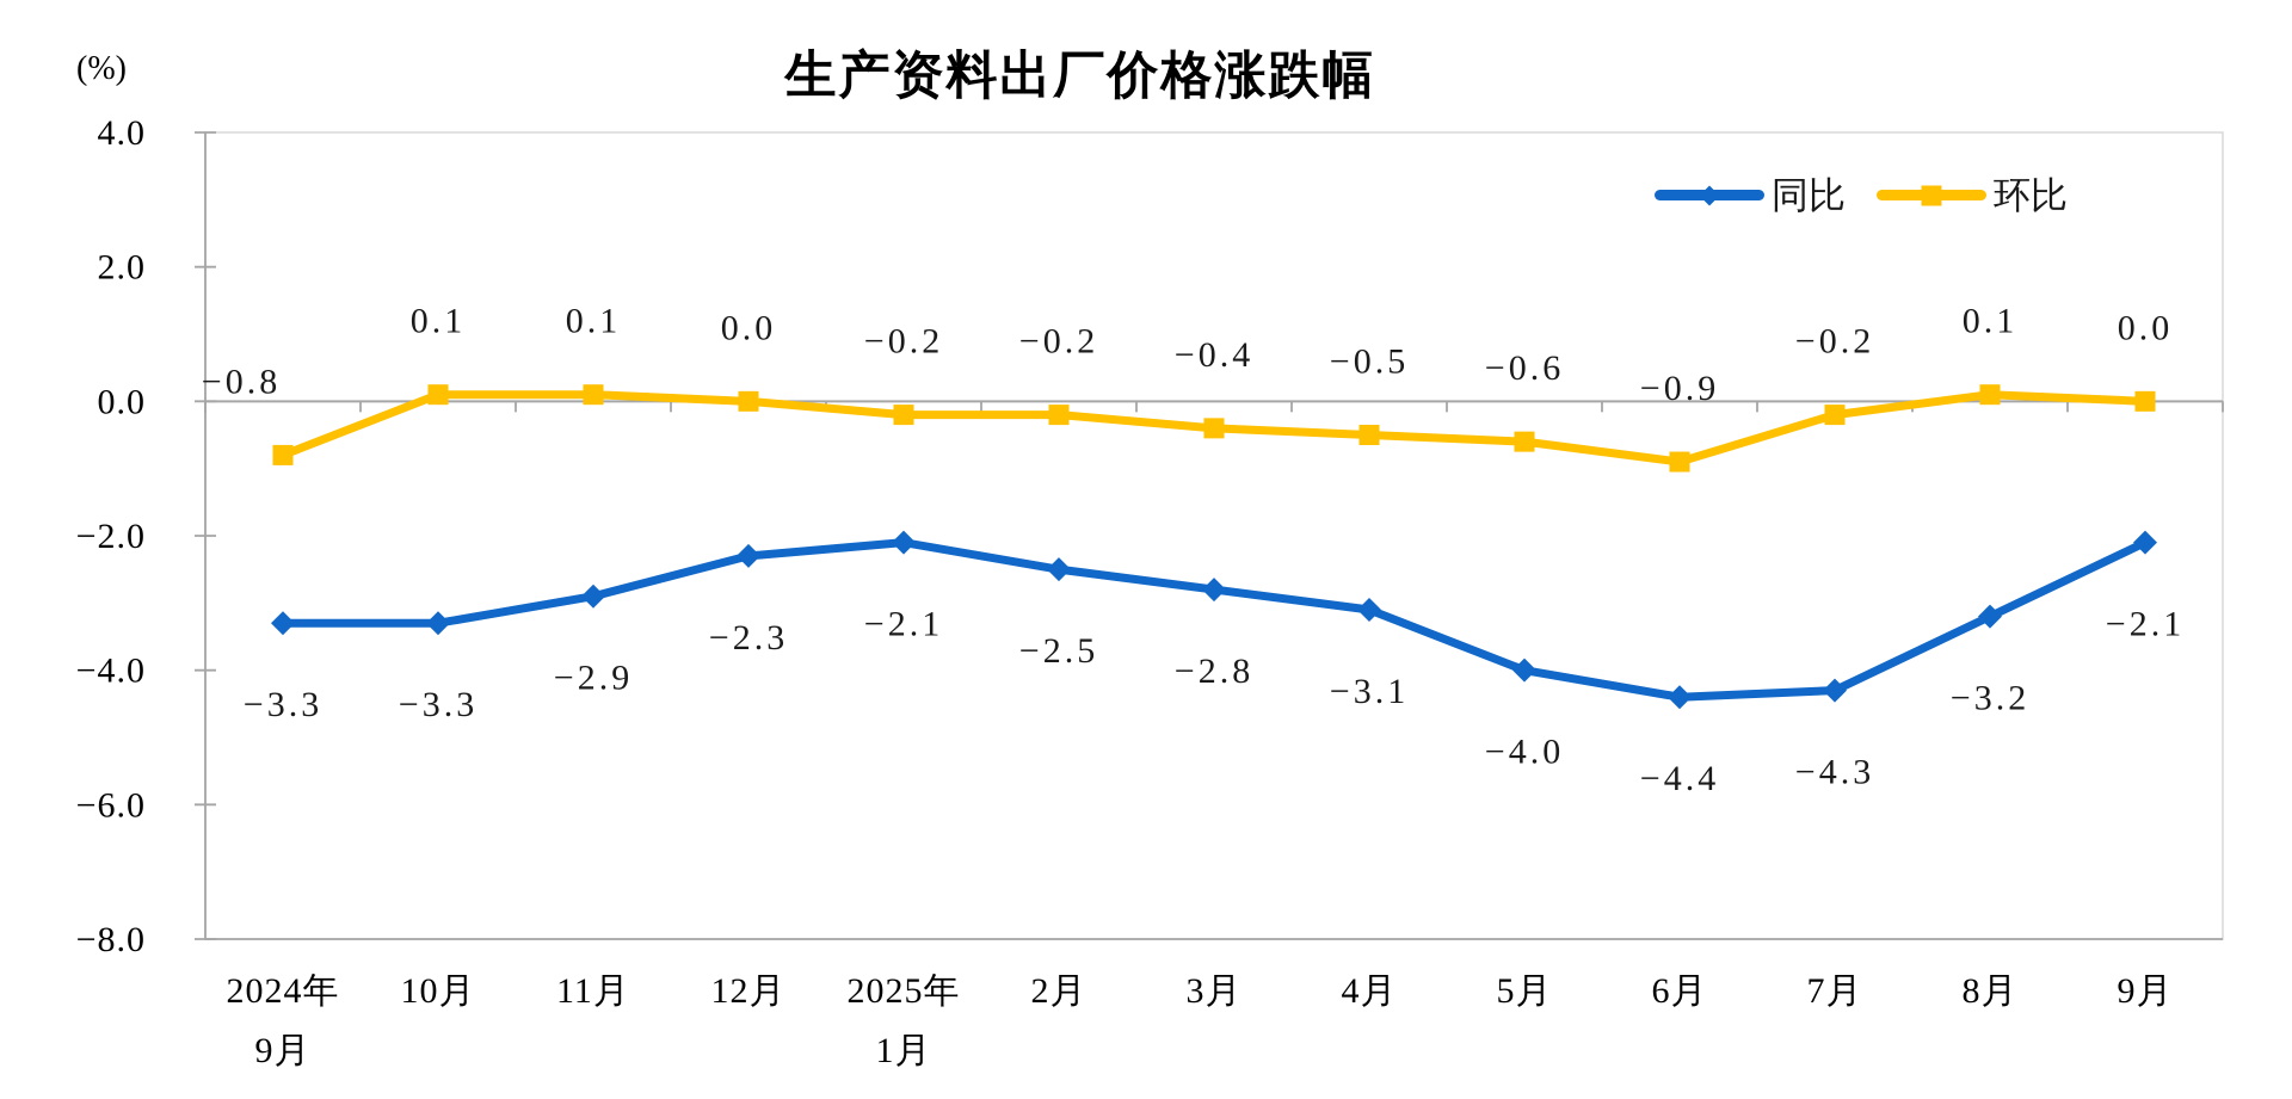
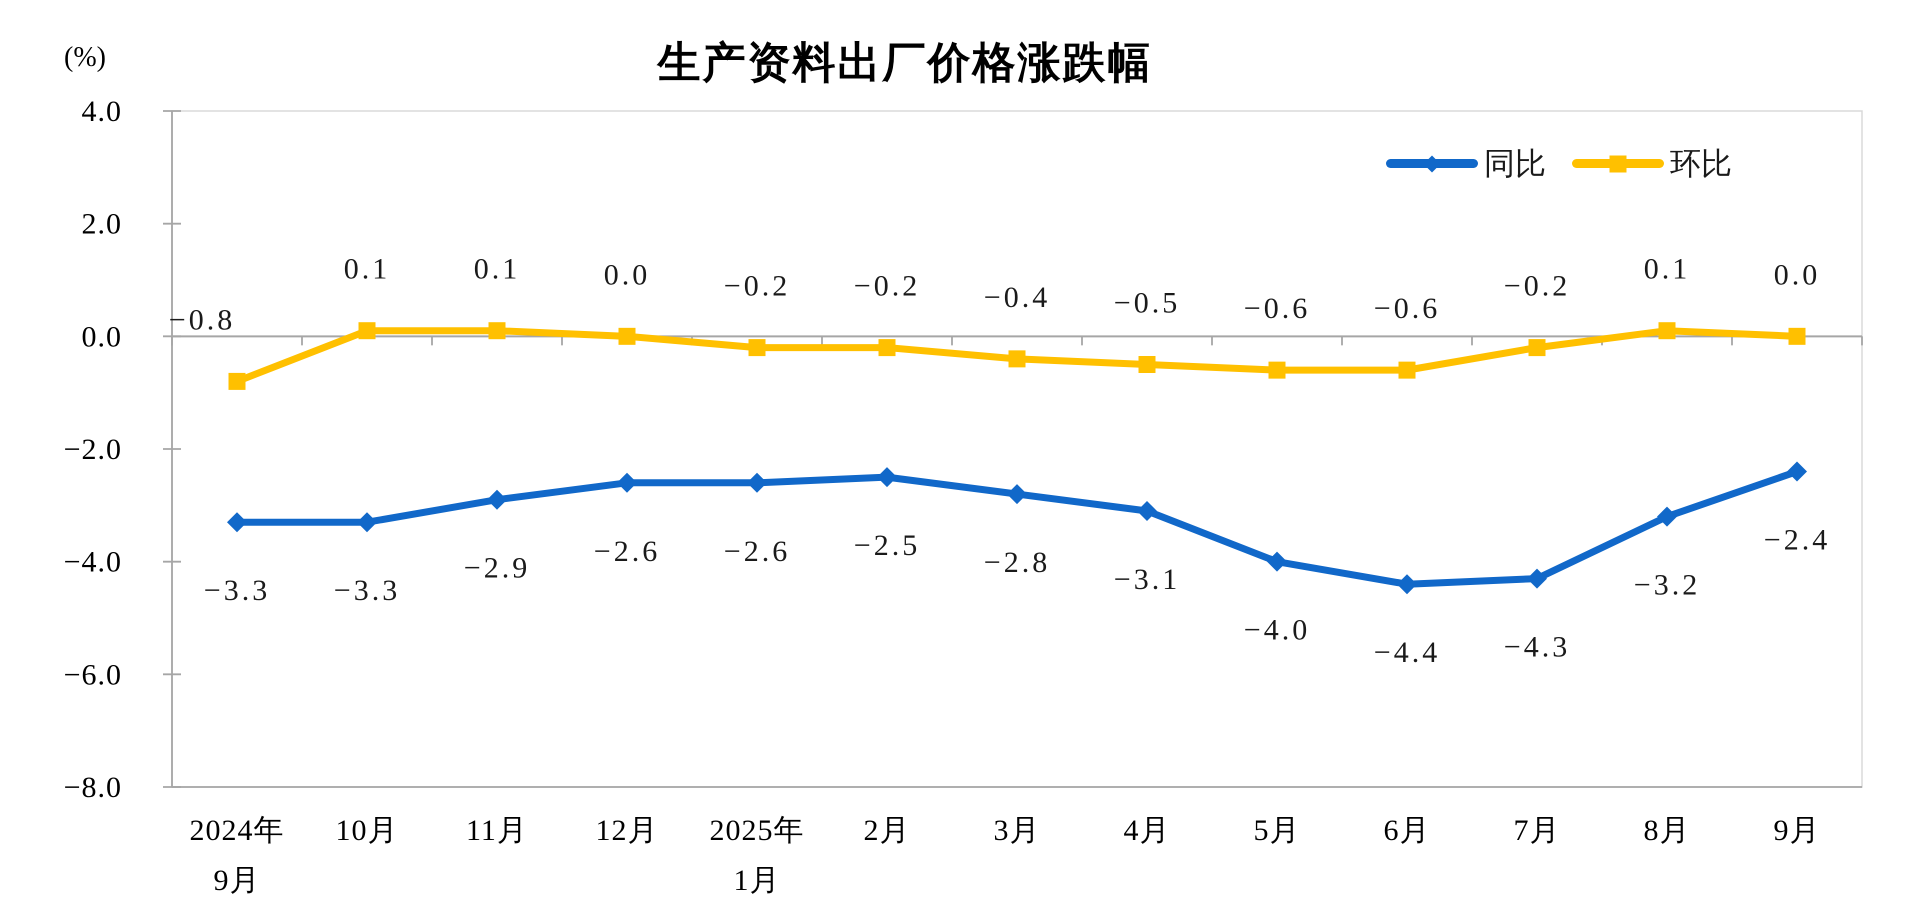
同比/12月: −2.3 -> −2.6
同比/2025年 1月: −2.1 -> −2.6
环比/6月: −0.9 -> −0.6
同比/9月: −2.1 -> −2.4
